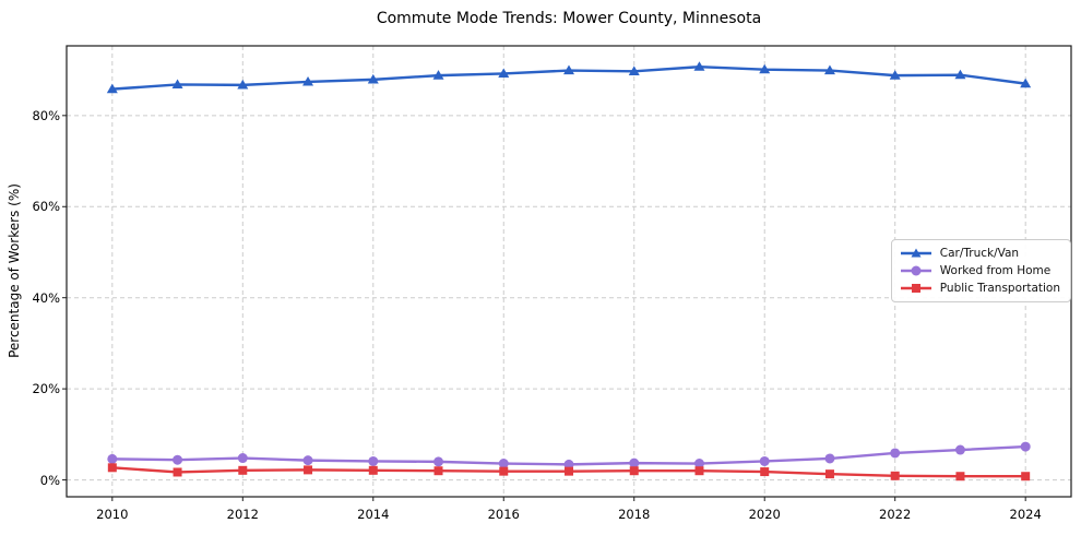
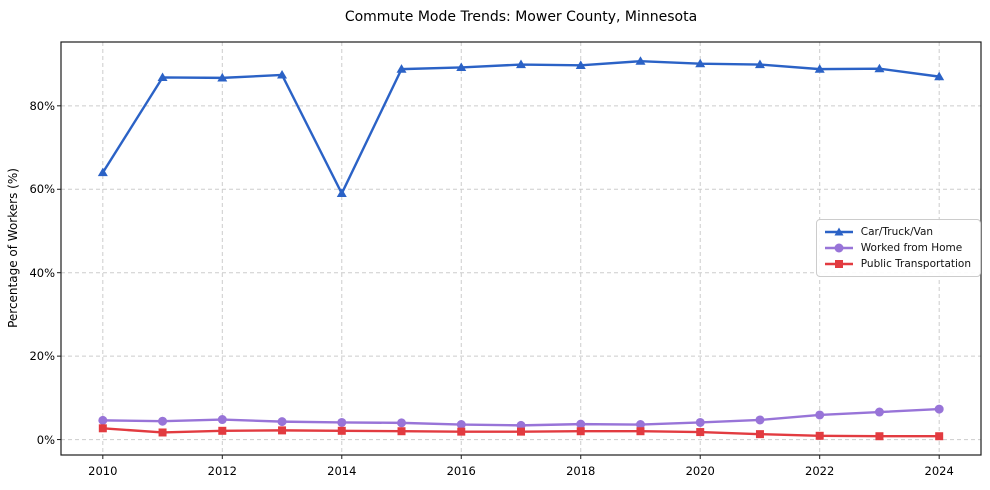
Car/Truck/Van/2010: 86% -> 64%
Car/Truck/Van/2014: 88% -> 59%
